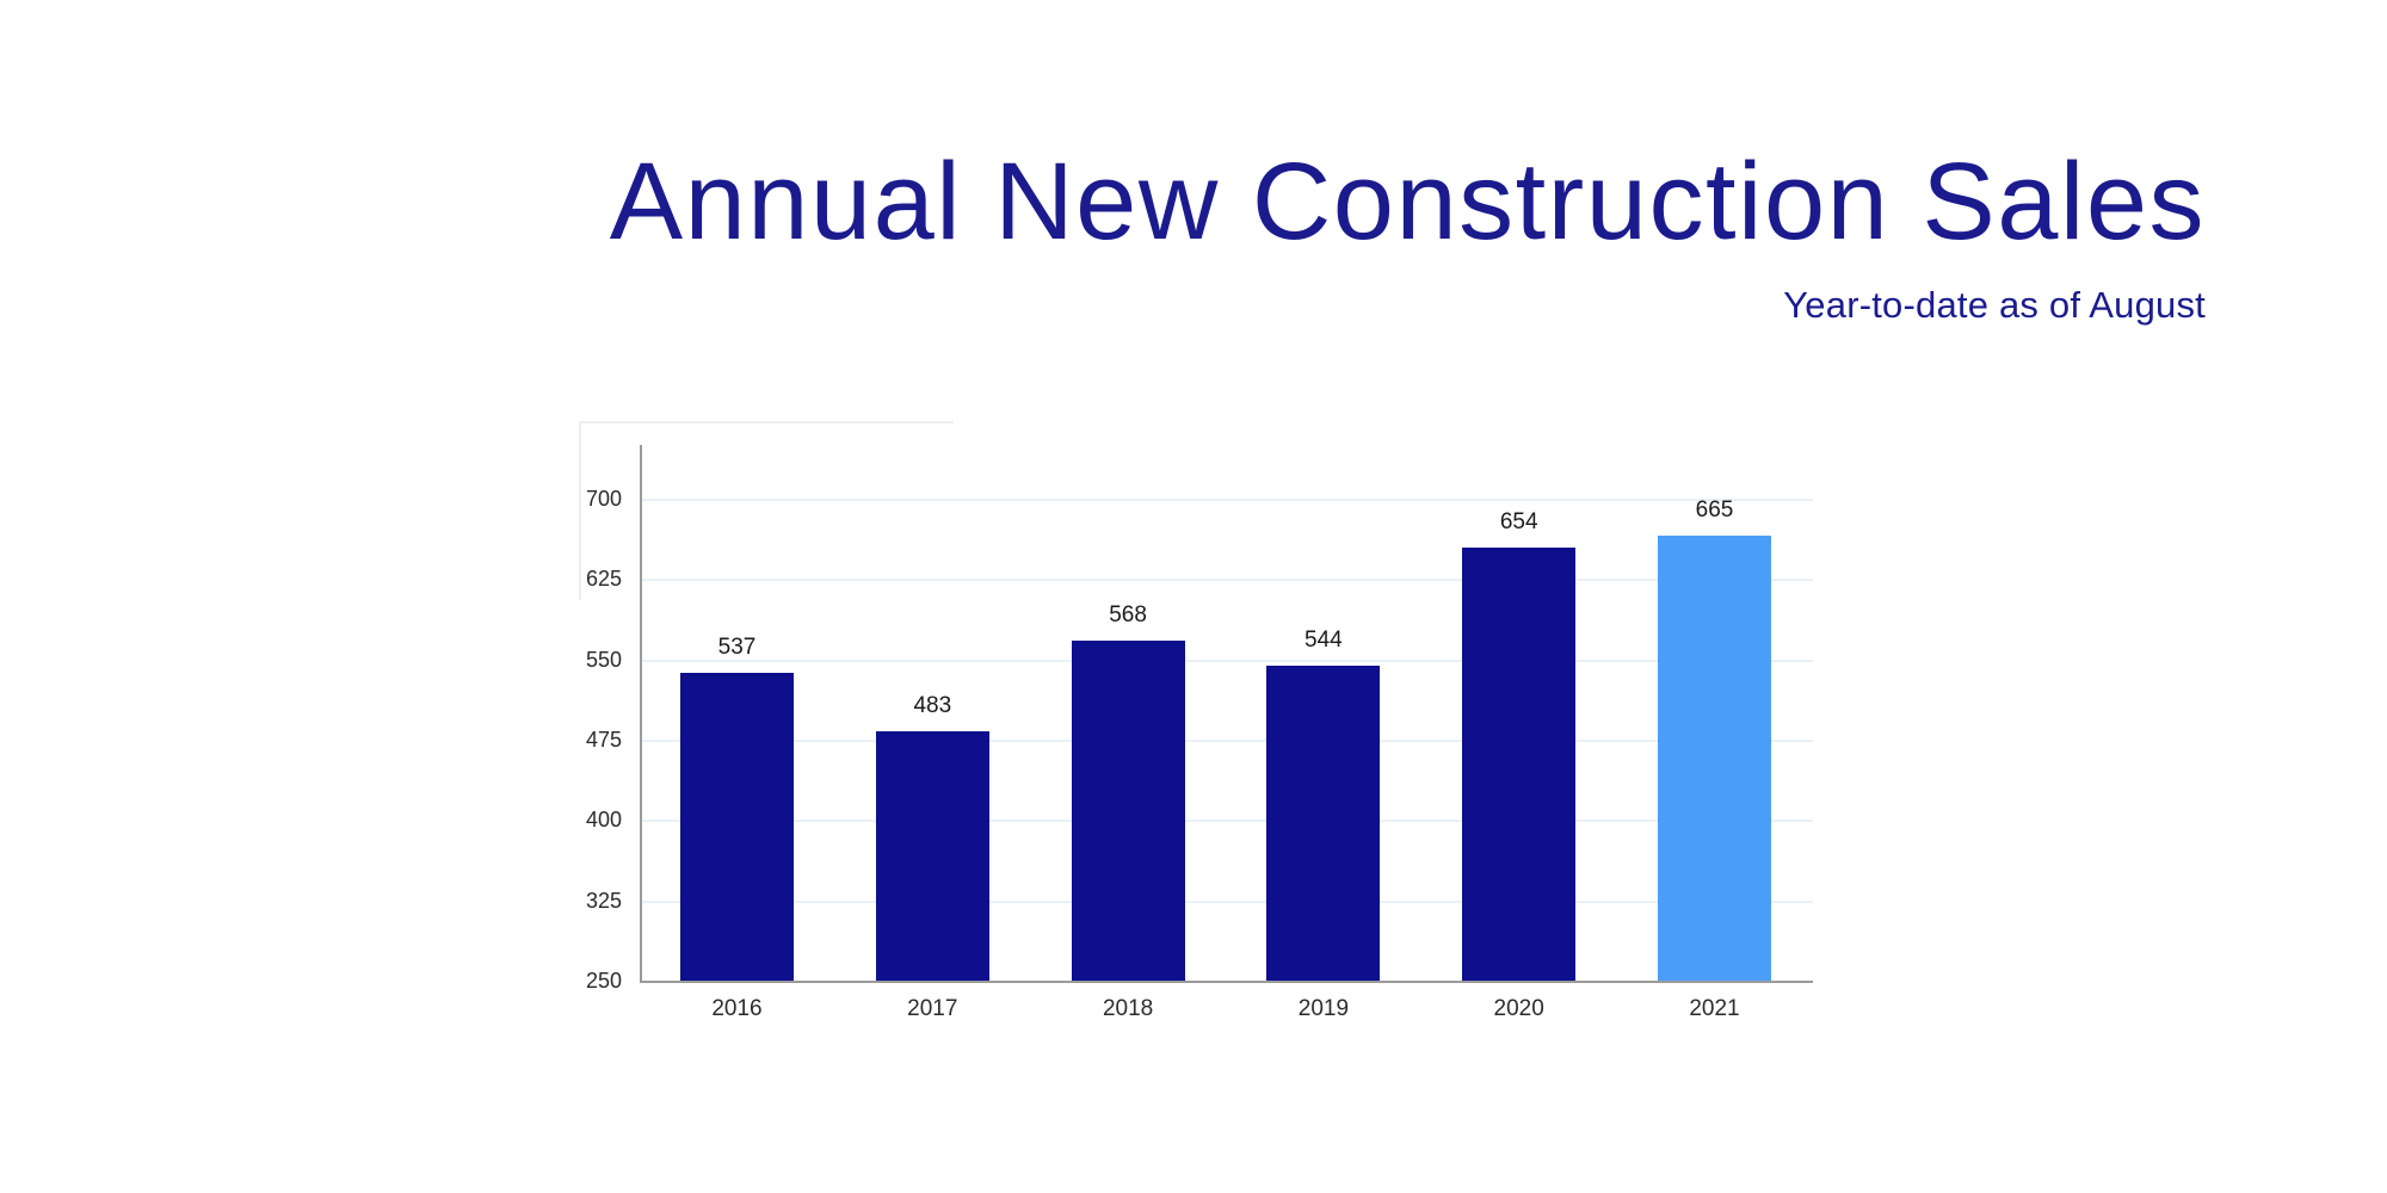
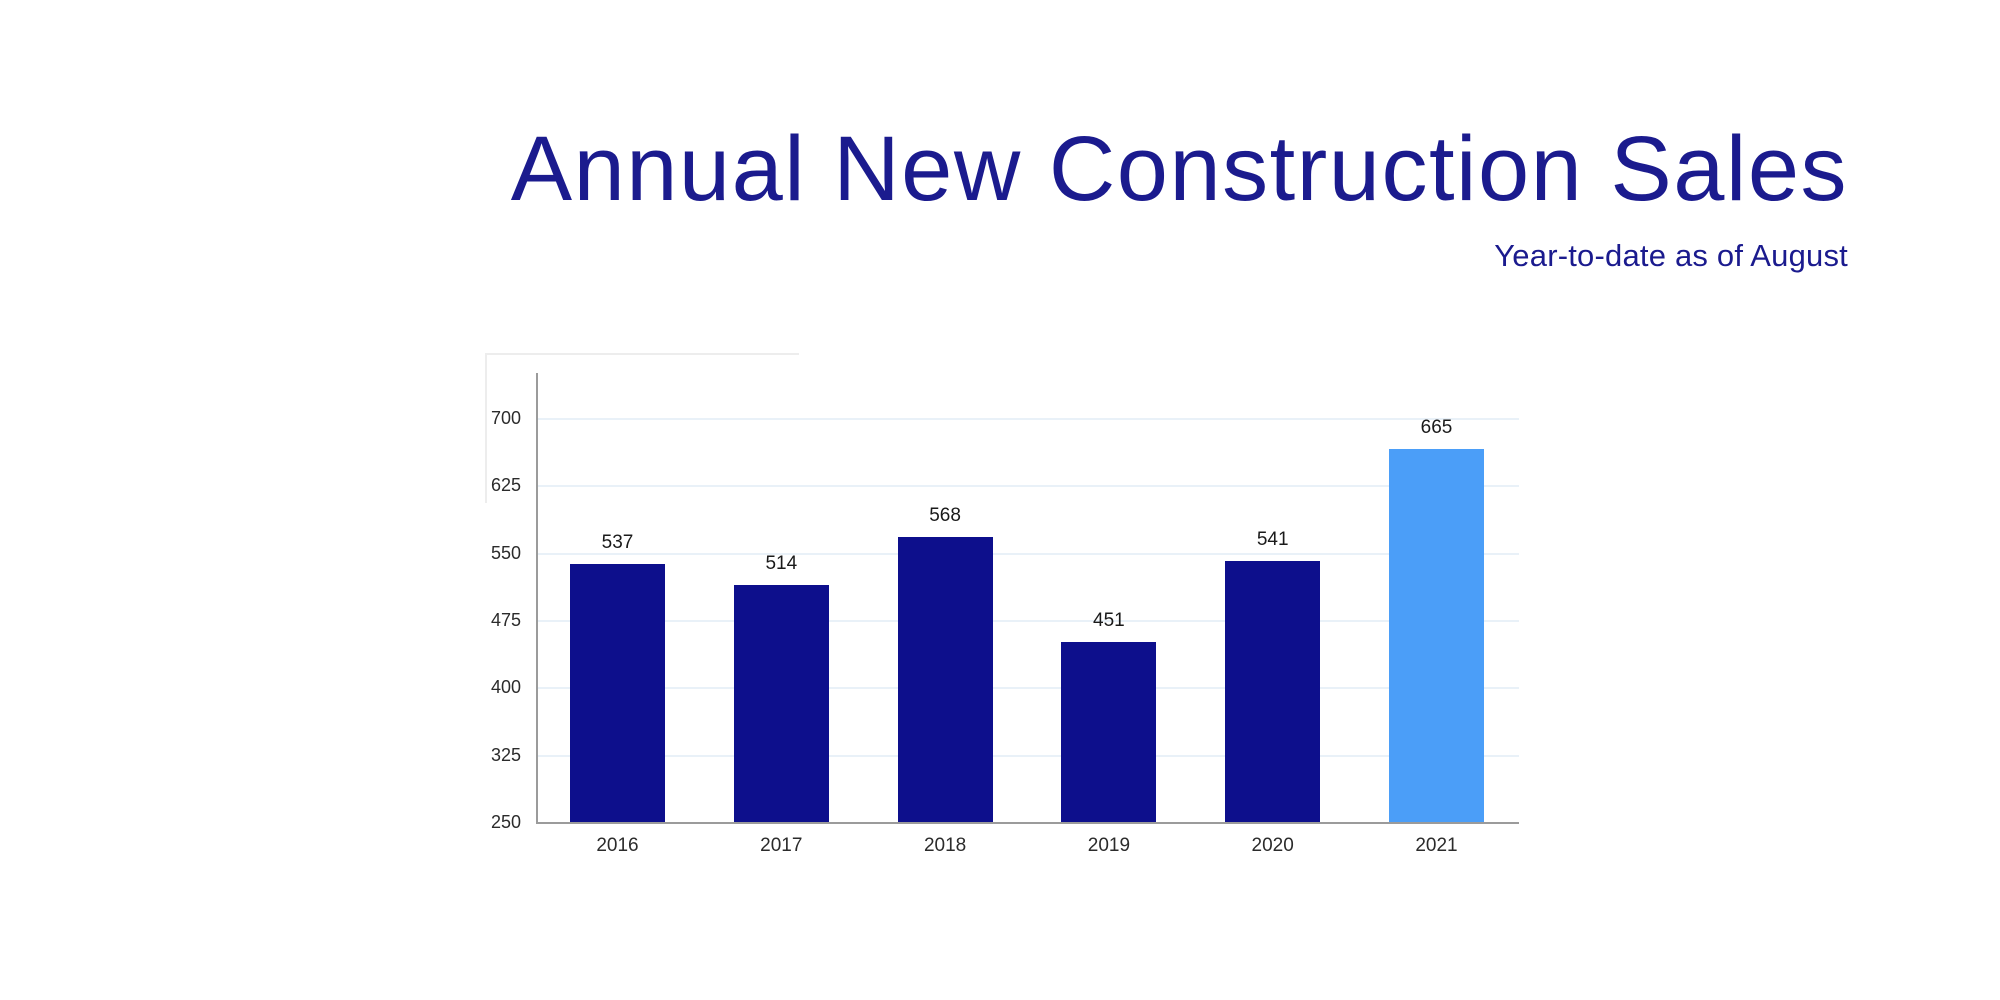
2017: 483 -> 514
2019: 544 -> 451
2020: 654 -> 541
